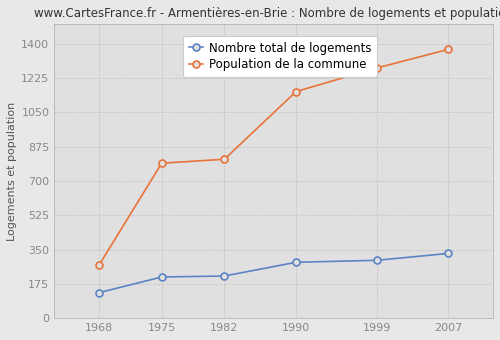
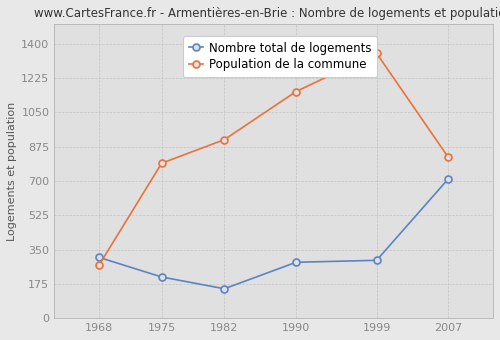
Nombre total de logements/1968: 130 -> 310
Nombre total de logements/1982: 220 -> 150
Population de la commune/1982: 810 -> 910
Population de la commune/1999: 1280 -> 1350
Nombre total de logements/2007: 330 -> 710
Population de la commune/2007: 1370 -> 820
